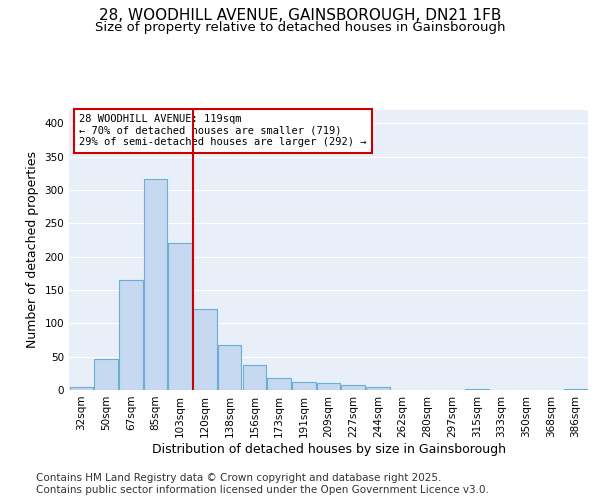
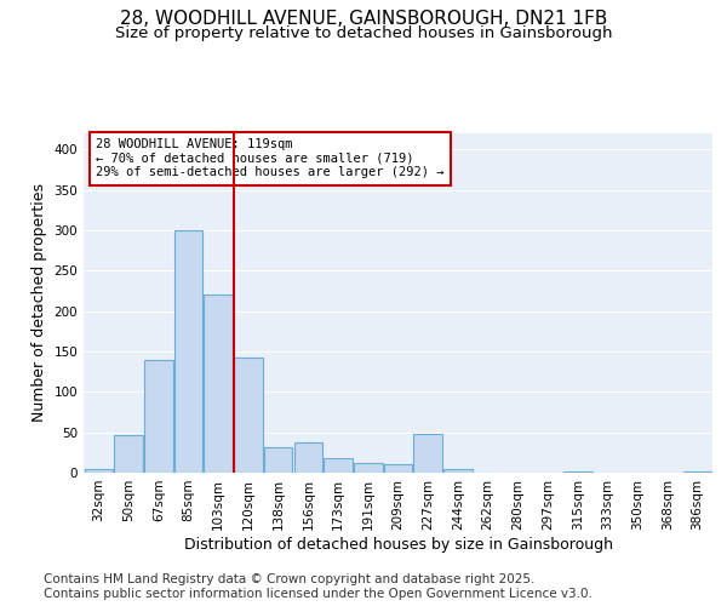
67sqm: 165 -> 140
85sqm: 317 -> 300
120sqm: 122 -> 142
138sqm: 68 -> 32
227sqm: 8 -> 48
